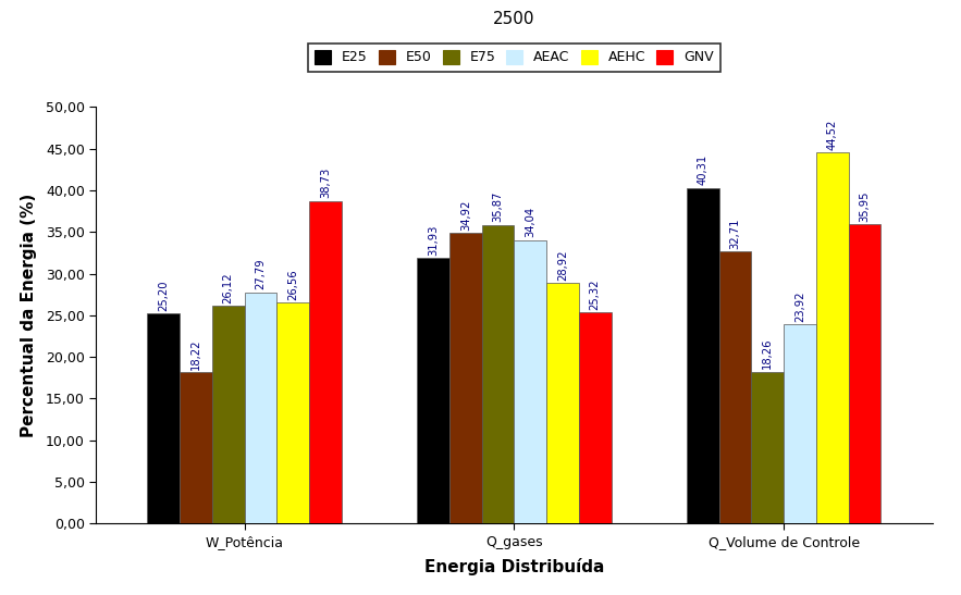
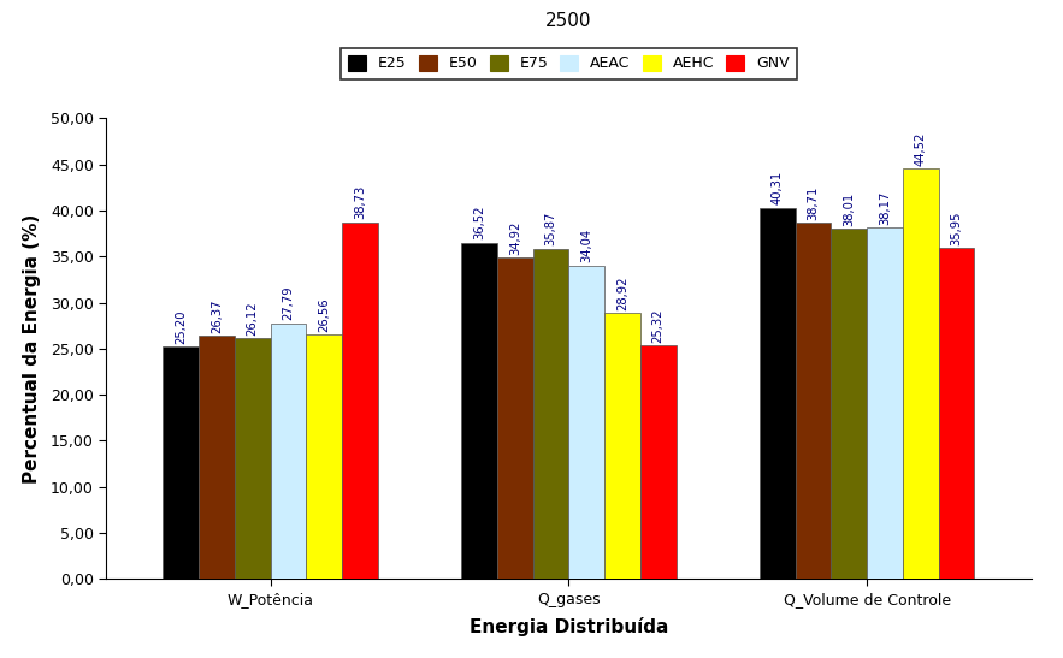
E50/W_Potência: 18,22 -> 26,37
E25/Q_gases: 31,93 -> 36,52
E50/Q_Volume de Controle: 32,71 -> 38,71
E75/Q_Volume de Controle: 18,26 -> 38,01
AEAC/Q_Volume de Controle: 23,92 -> 38,17
